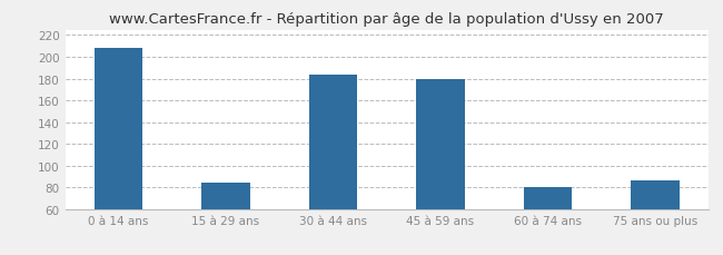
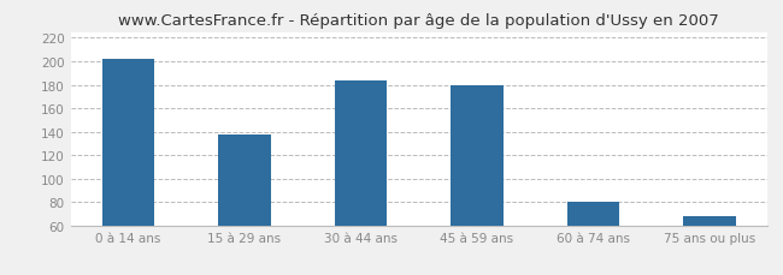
0 à 14 ans: 208 -> 202
15 à 29 ans: 84 -> 137
75 ans ou plus: 86 -> 68
